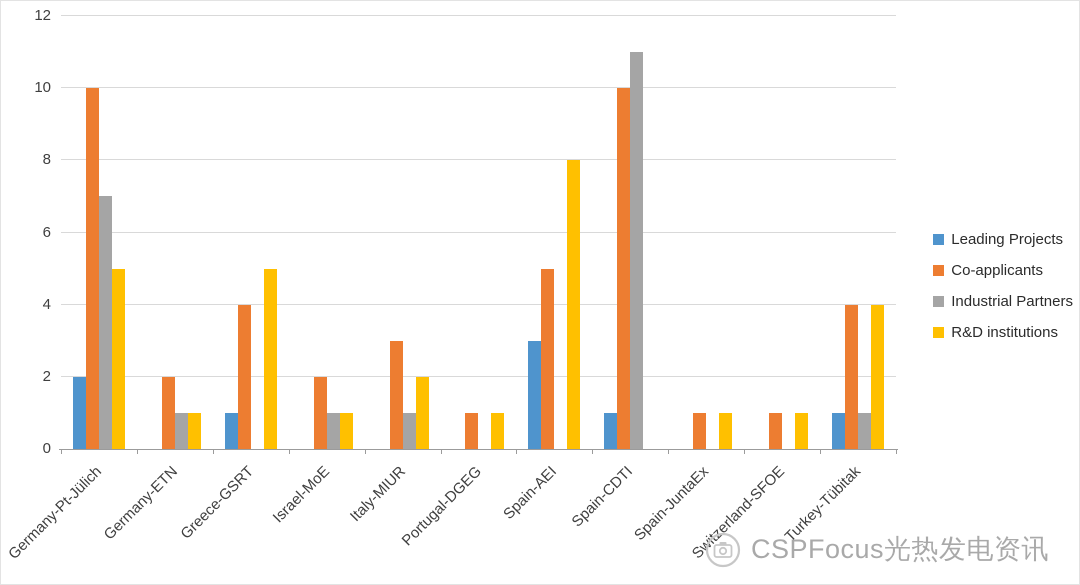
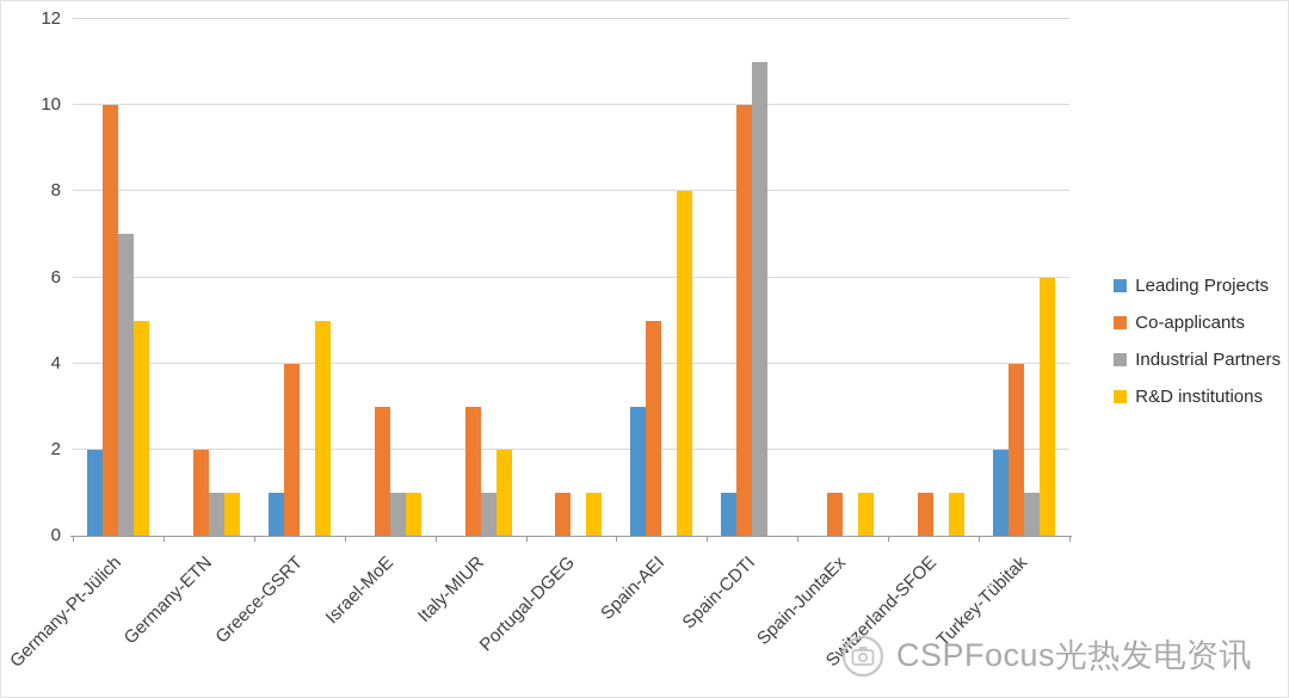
Co-applicants/Israel-MoE: 2 -> 3
Leading Projects/Turkey-Tübitak: 1 -> 2
R&D institutions/Turkey-Tübitak: 4 -> 6
